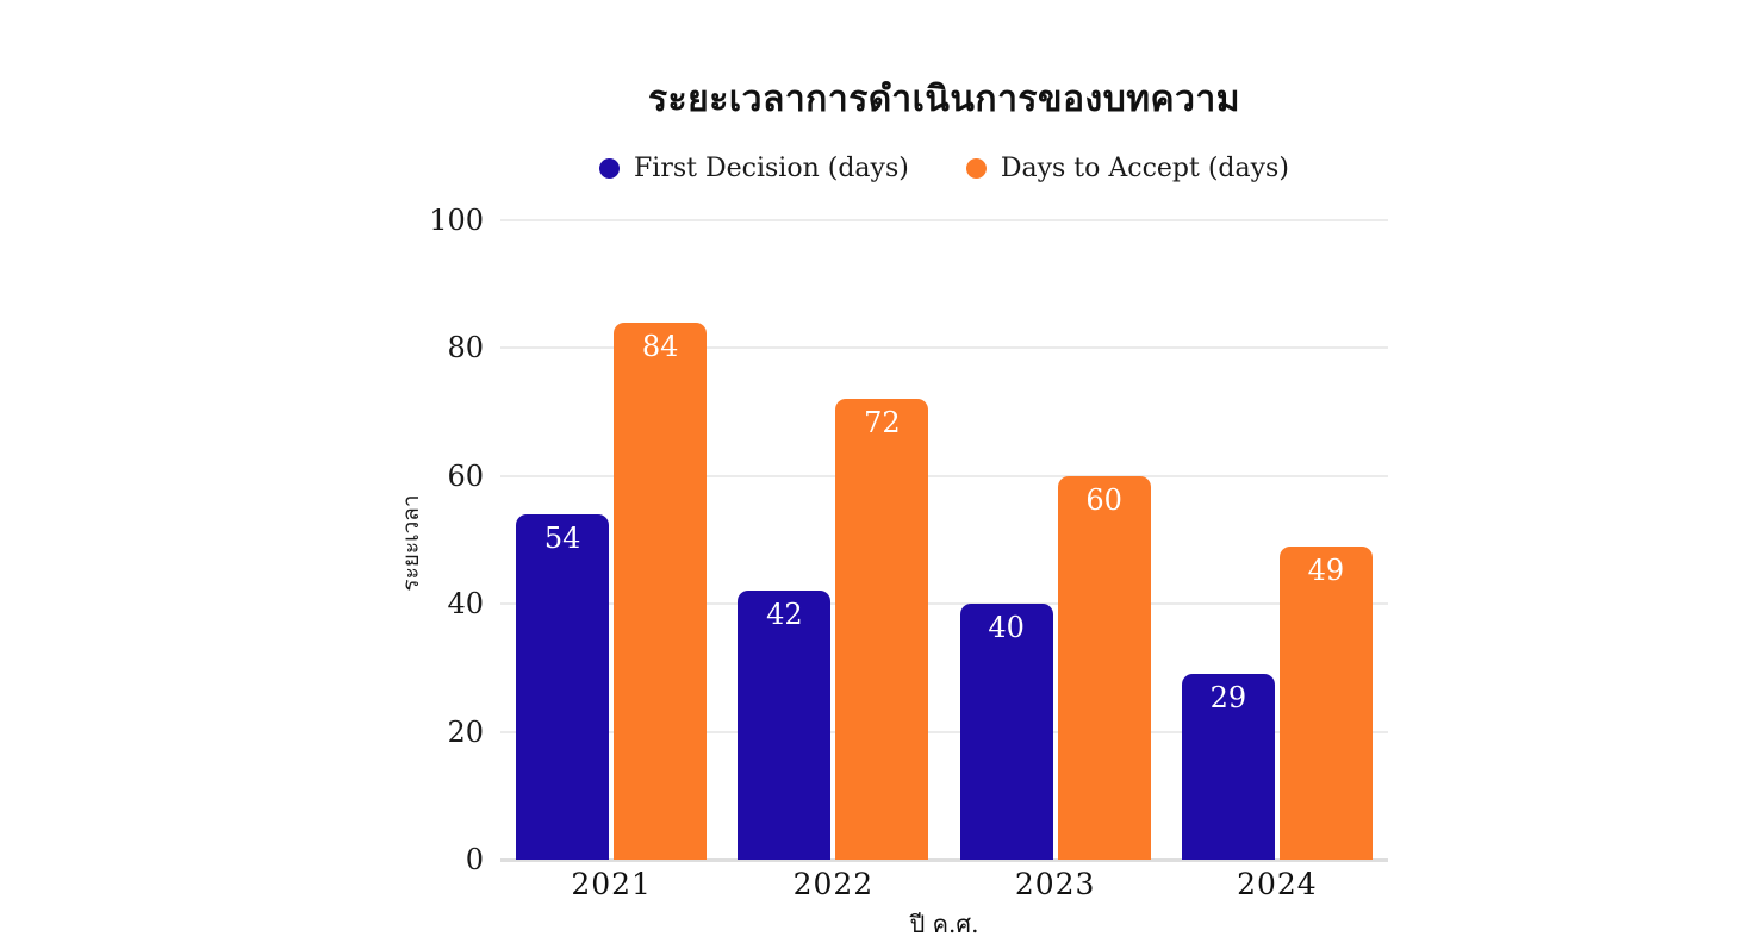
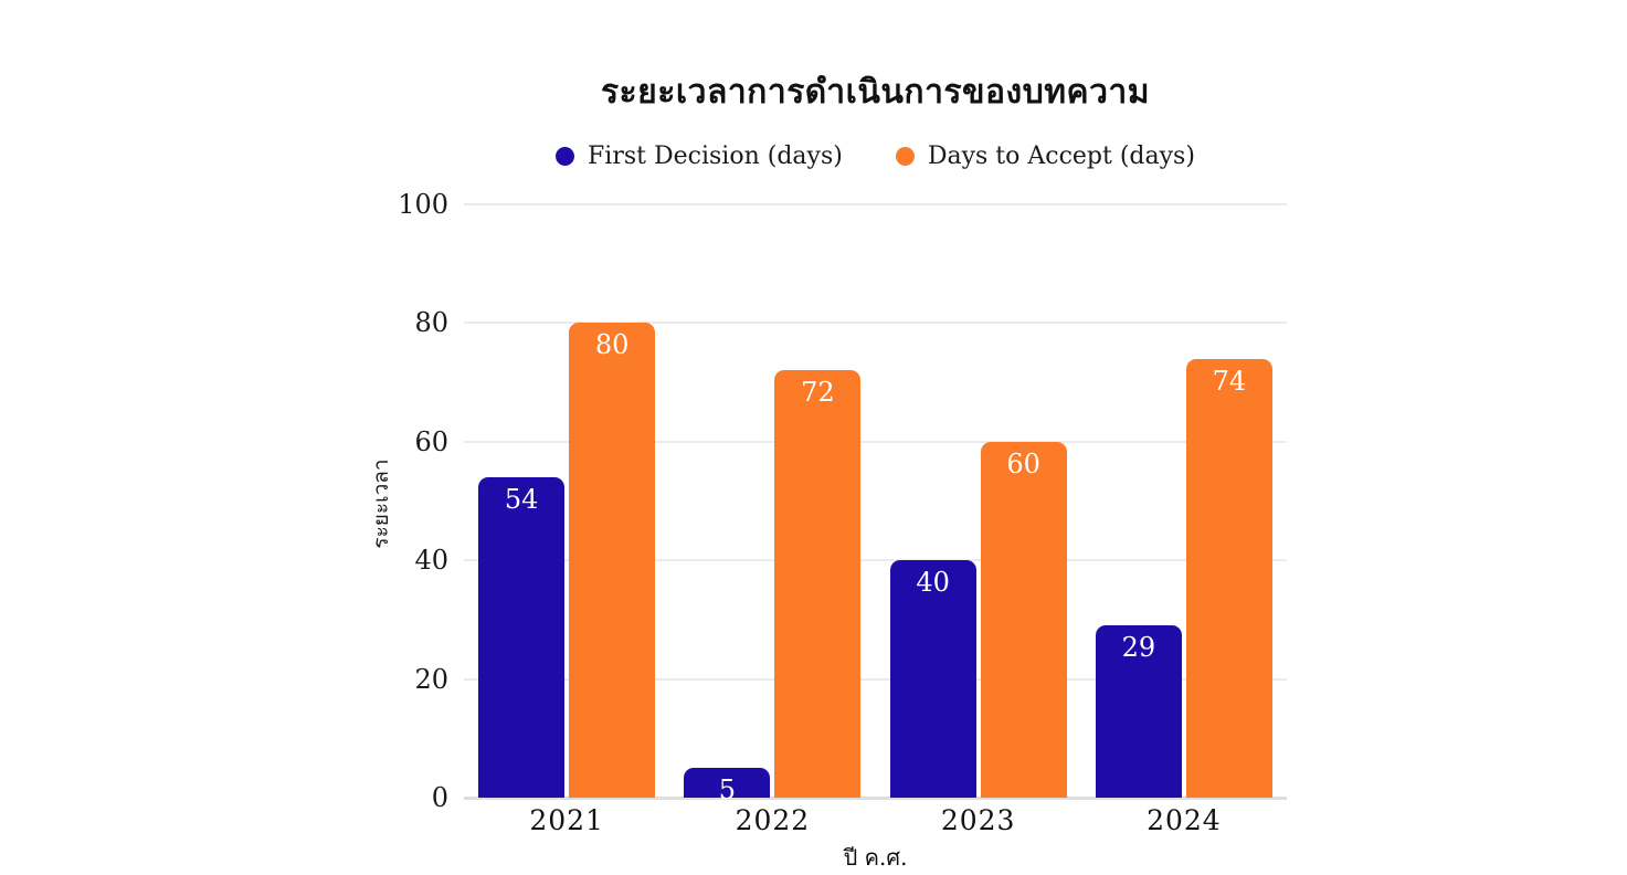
Days to Accept (days)/2021: 84 -> 80
First Decision (days)/2022: 42 -> 5
Days to Accept (days)/2024: 49 -> 74
